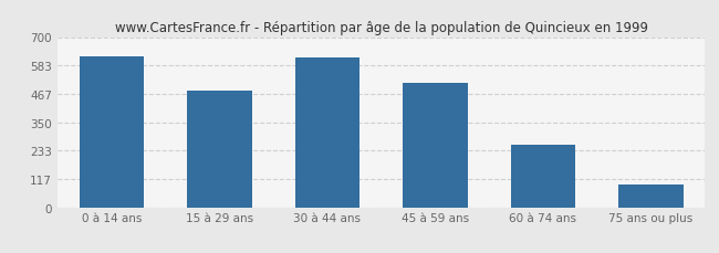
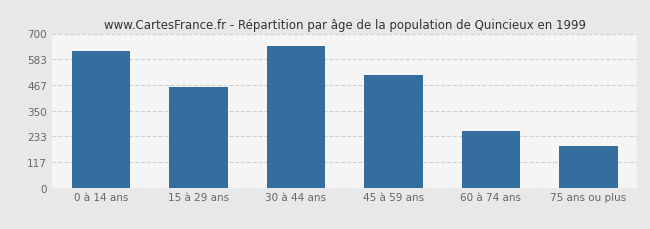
15 à 29 ans: 480 -> 455
30 à 44 ans: 618 -> 645
75 ans ou plus: 95 -> 190
